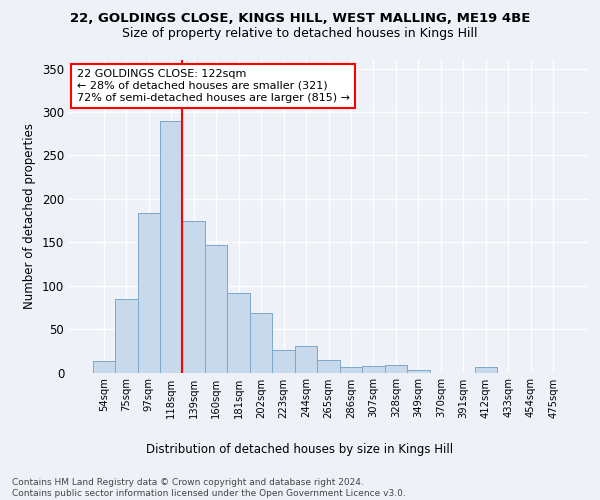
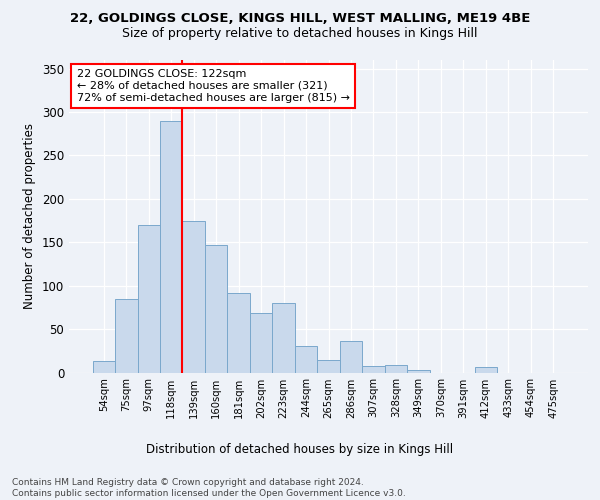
97sqm: 184 -> 170
223sqm: 26 -> 80
286sqm: 6 -> 36
